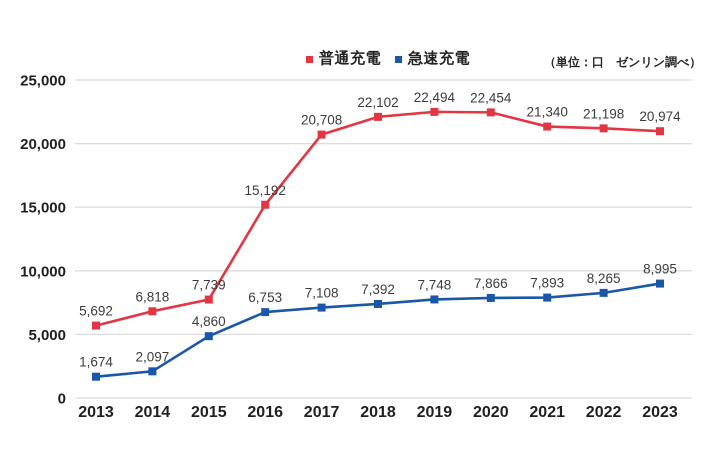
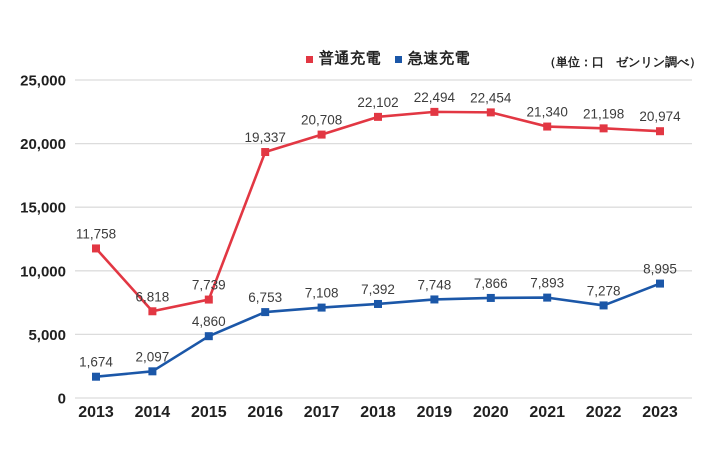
普通充電/2013: 5,692 -> 11,758
普通充電/2016: 15,192 -> 19,337
急速充電/2022: 8,265 -> 7,278
